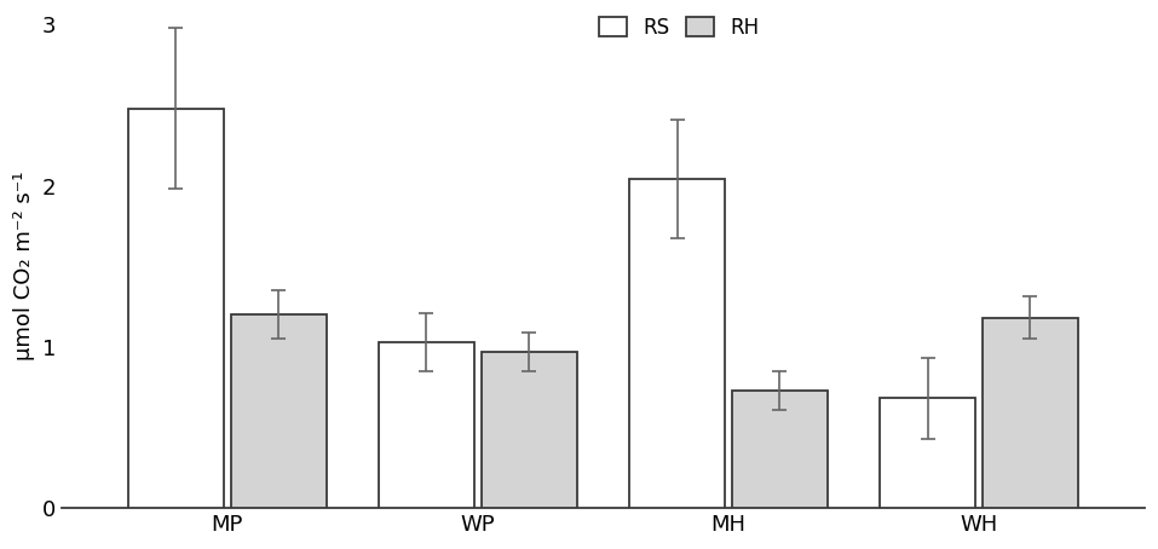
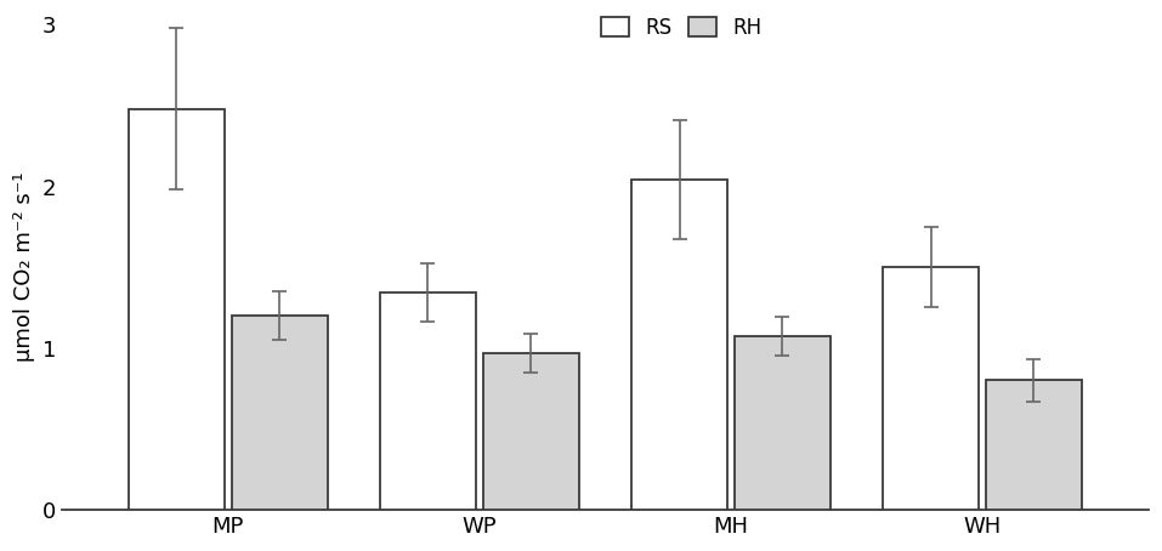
RS/WP: 1.03 -> 1.34
RH/MH: 0.73 -> 1.07
RS/WH: 0.68 -> 1.50
RH/WH: 1.18 -> 0.80
